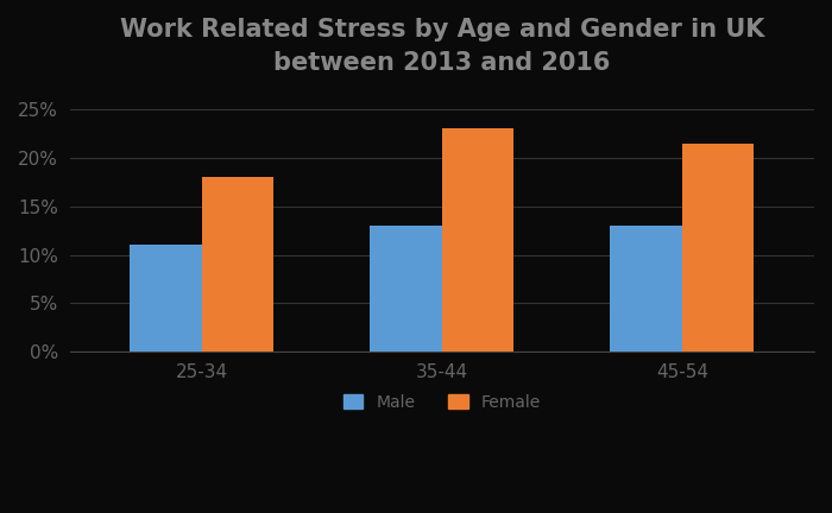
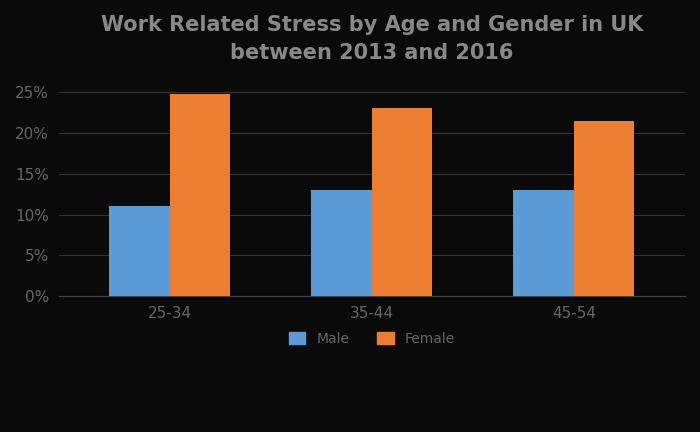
Female/25-34: 18.0% -> 24.8%
